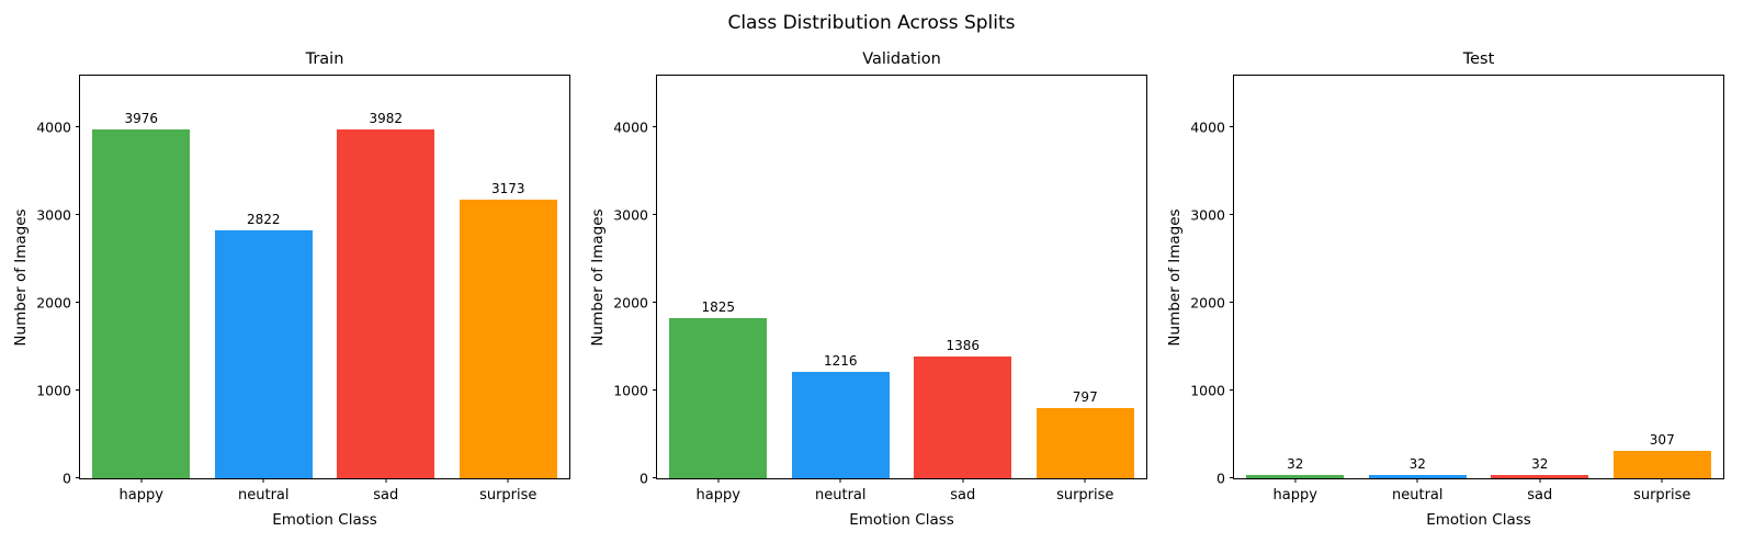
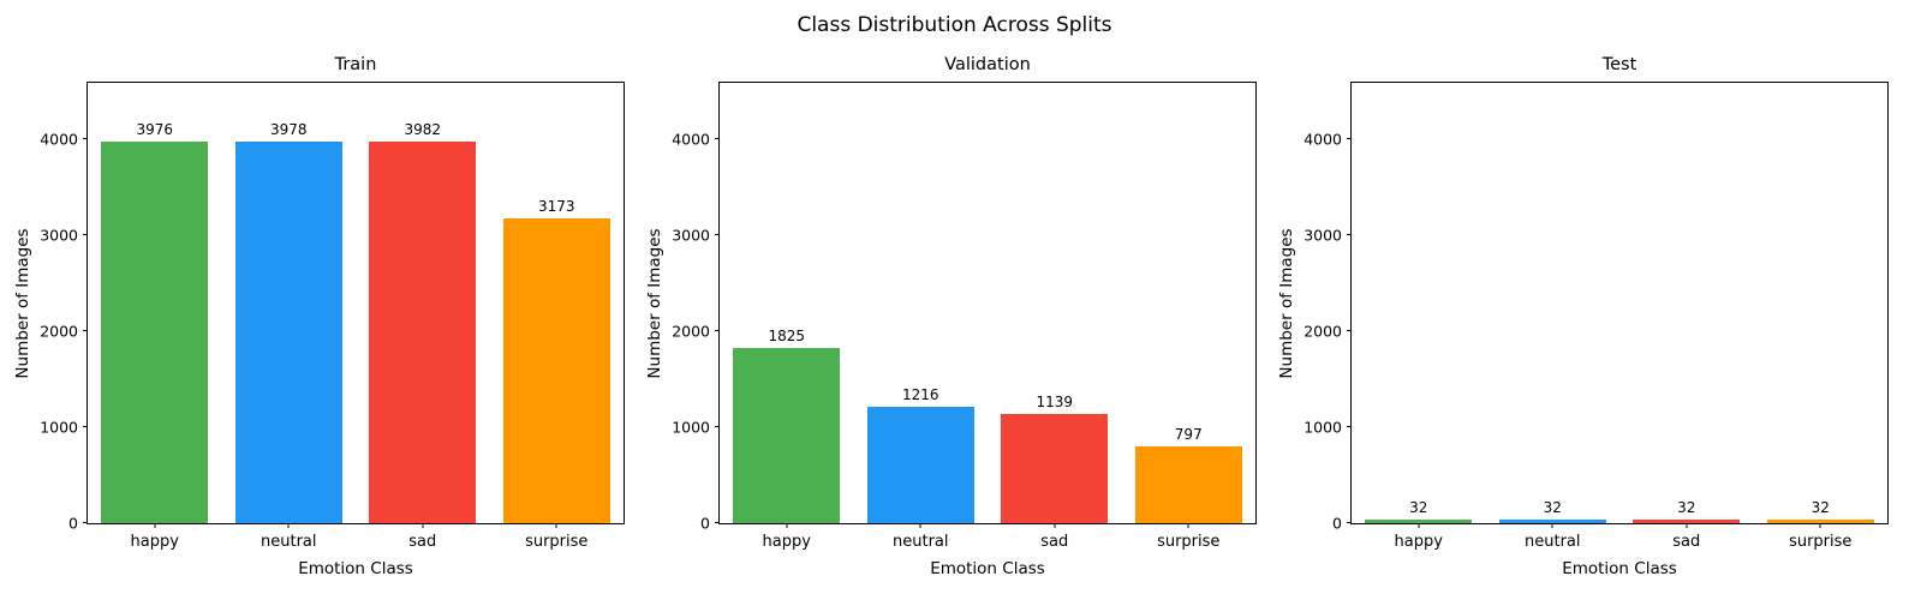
Train/neutral: 2822 -> 3978
Validation/sad: 1386 -> 1139
Test/surprise: 307 -> 32
